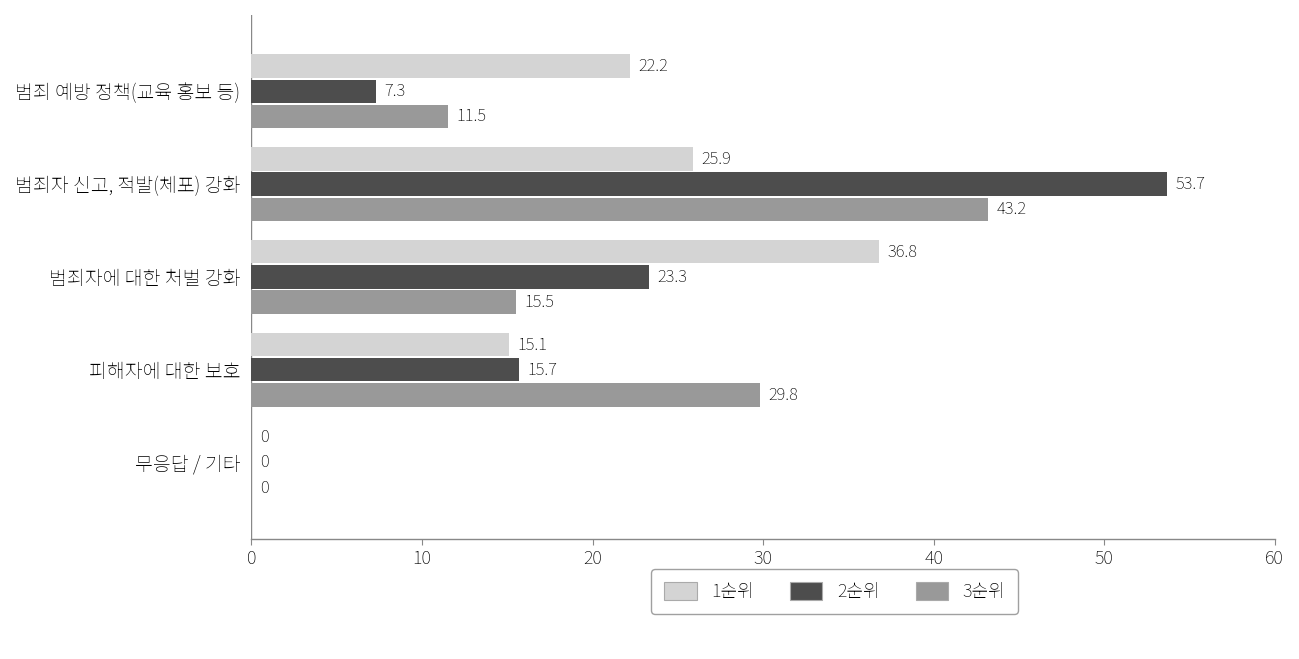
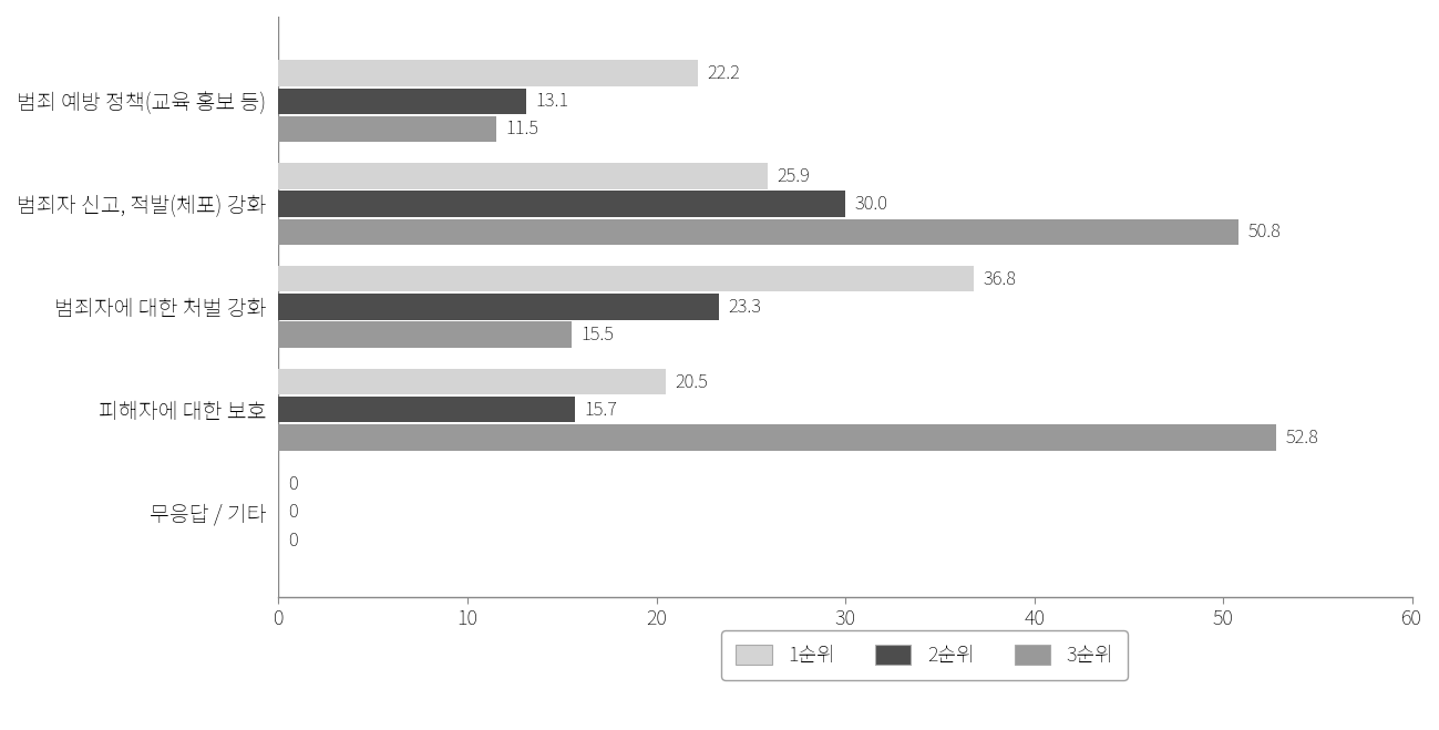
2순위/범죄 예방 정책(교육 홍보 등): 7.3 -> 13.1
2순위/범죄자 신고, 적발(체포) 강화: 53.7 -> 30.0
3순위/범죄자 신고, 적발(체포) 강화: 43.2 -> 50.8
1순위/피해자에 대한 보호: 15.1 -> 20.5
3순위/피해자에 대한 보호: 29.8 -> 52.8
